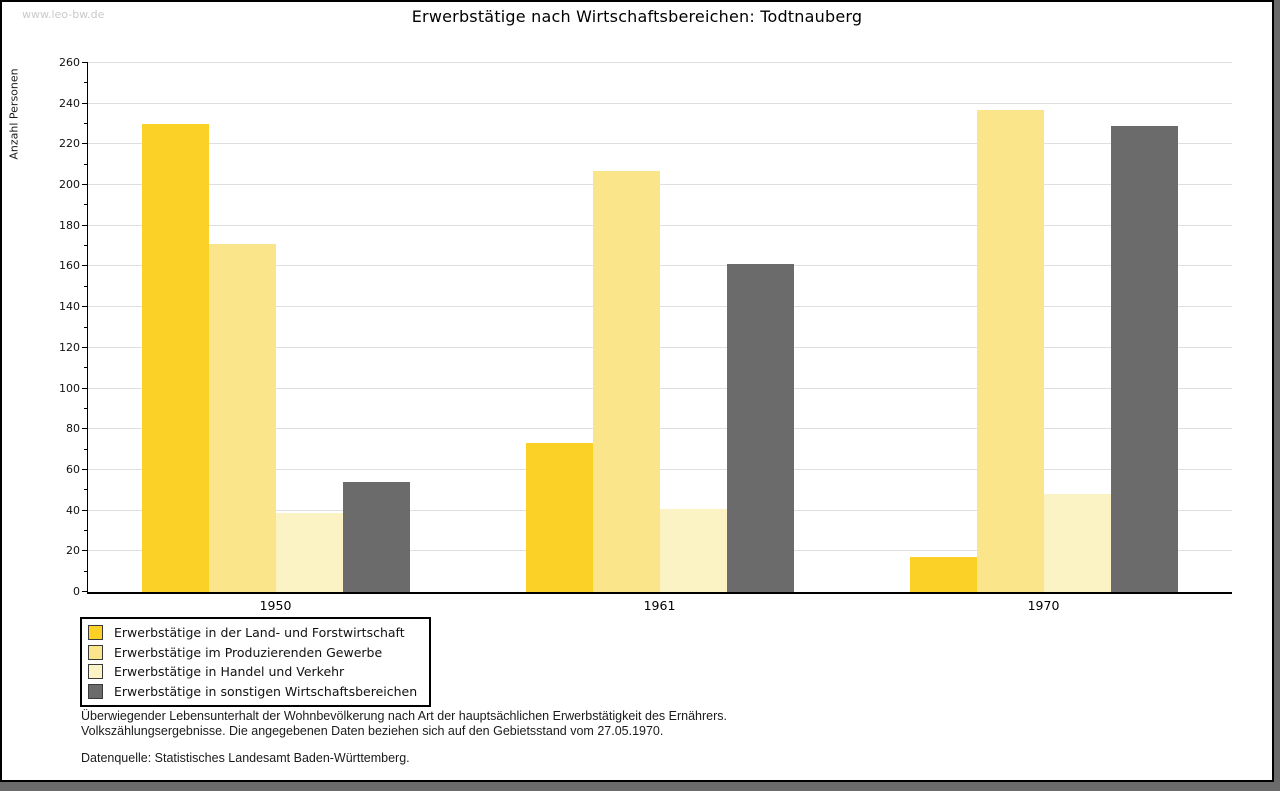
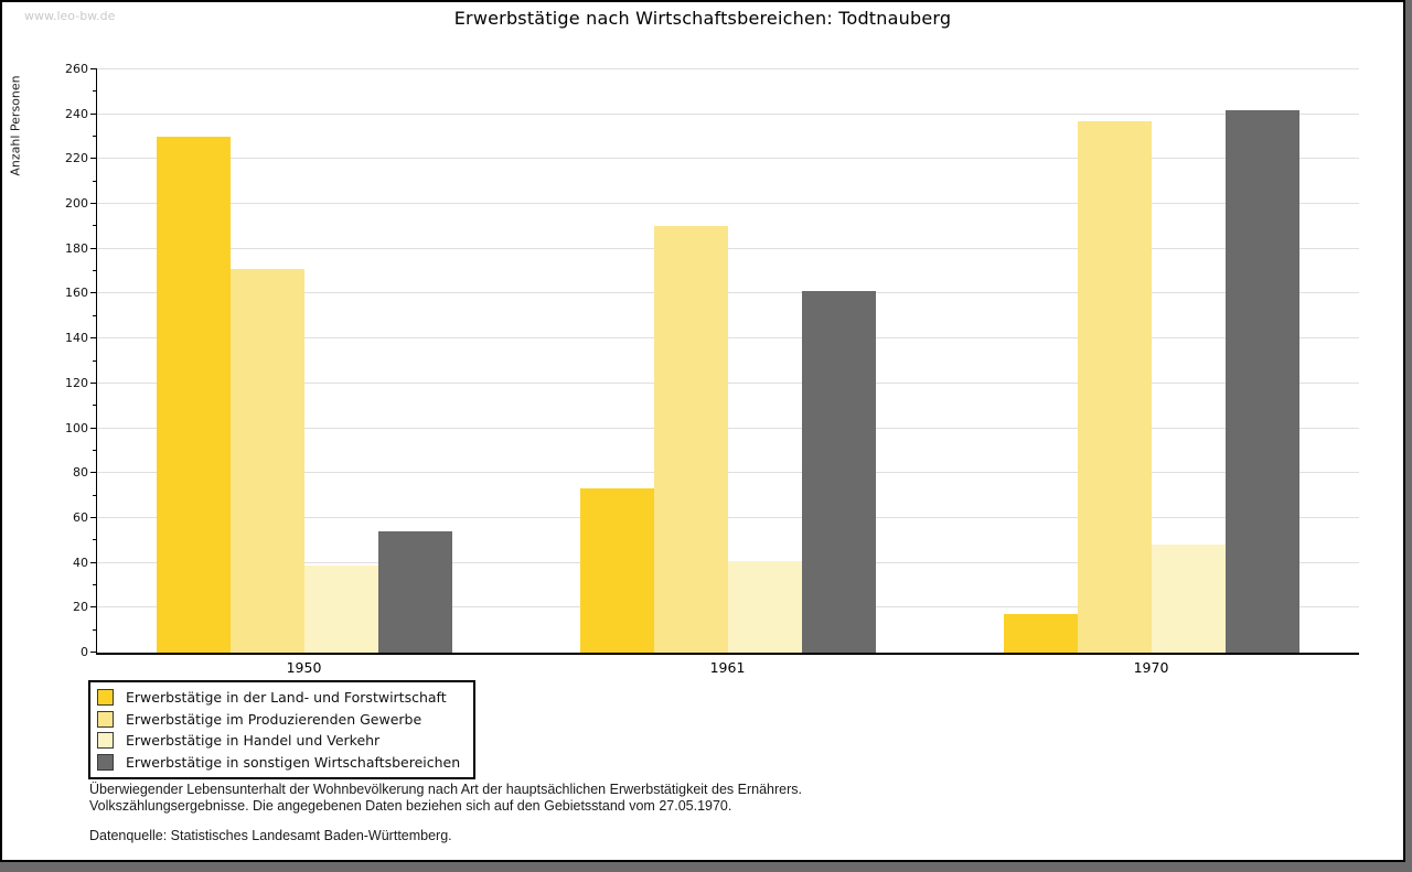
Erwerbstätige im Produzierenden Gewerbe/1961: 207 -> 190
Erwerbstätige in sonstigen Wirtschaftsbereichen/1970: 229 -> 242
